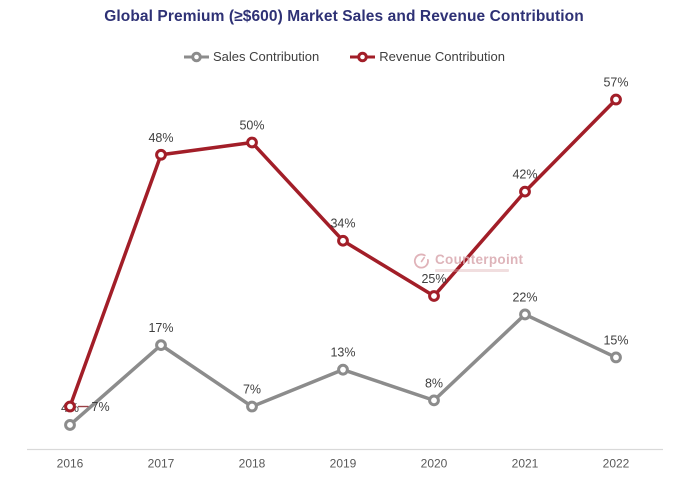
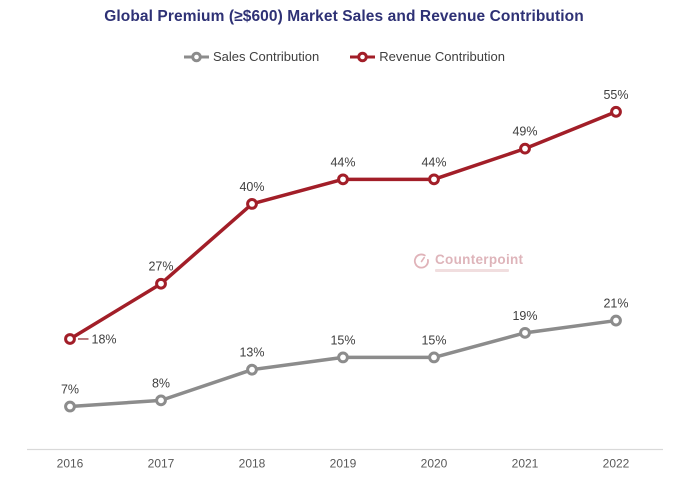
Sales Contribution/2016: 4% -> 7%
Revenue Contribution/2016: 7% -> 18%
Sales Contribution/2017: 17% -> 8%
Revenue Contribution/2017: 48% -> 27%
Sales Contribution/2018: 7% -> 13%
Revenue Contribution/2018: 50% -> 40%
Sales Contribution/2019: 13% -> 15%
Revenue Contribution/2019: 34% -> 44%
Sales Contribution/2020: 8% -> 15%
Revenue Contribution/2020: 25% -> 44%
Sales Contribution/2021: 22% -> 19%
Revenue Contribution/2021: 42% -> 49%
Sales Contribution/2022: 15% -> 21%
Revenue Contribution/2022: 57% -> 55%
